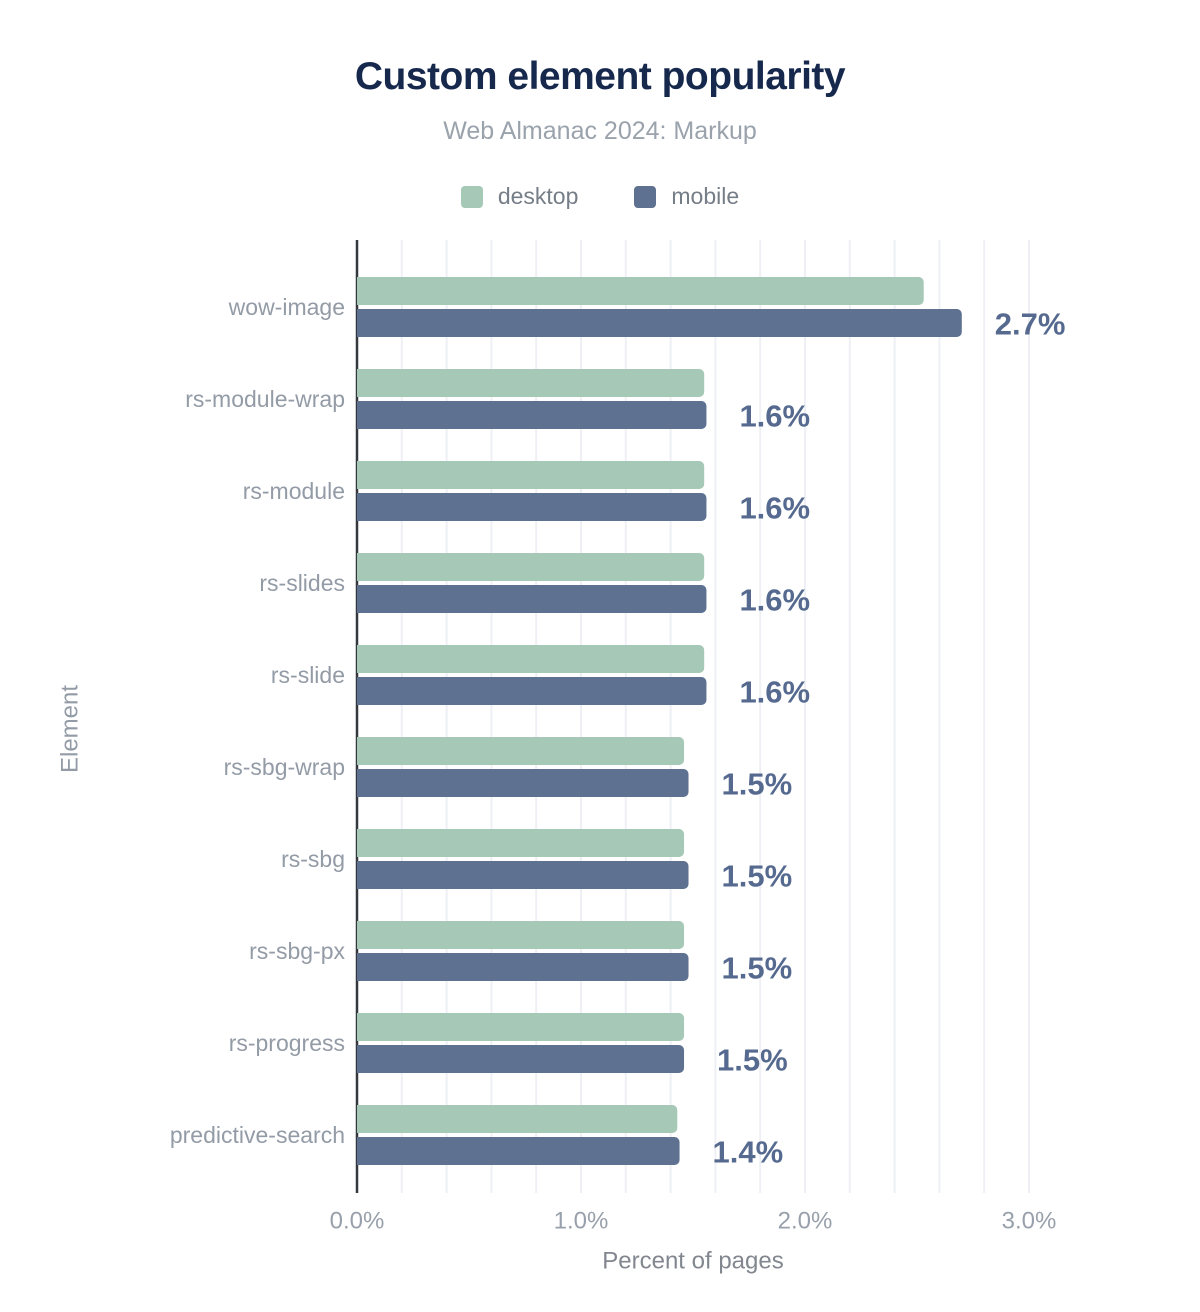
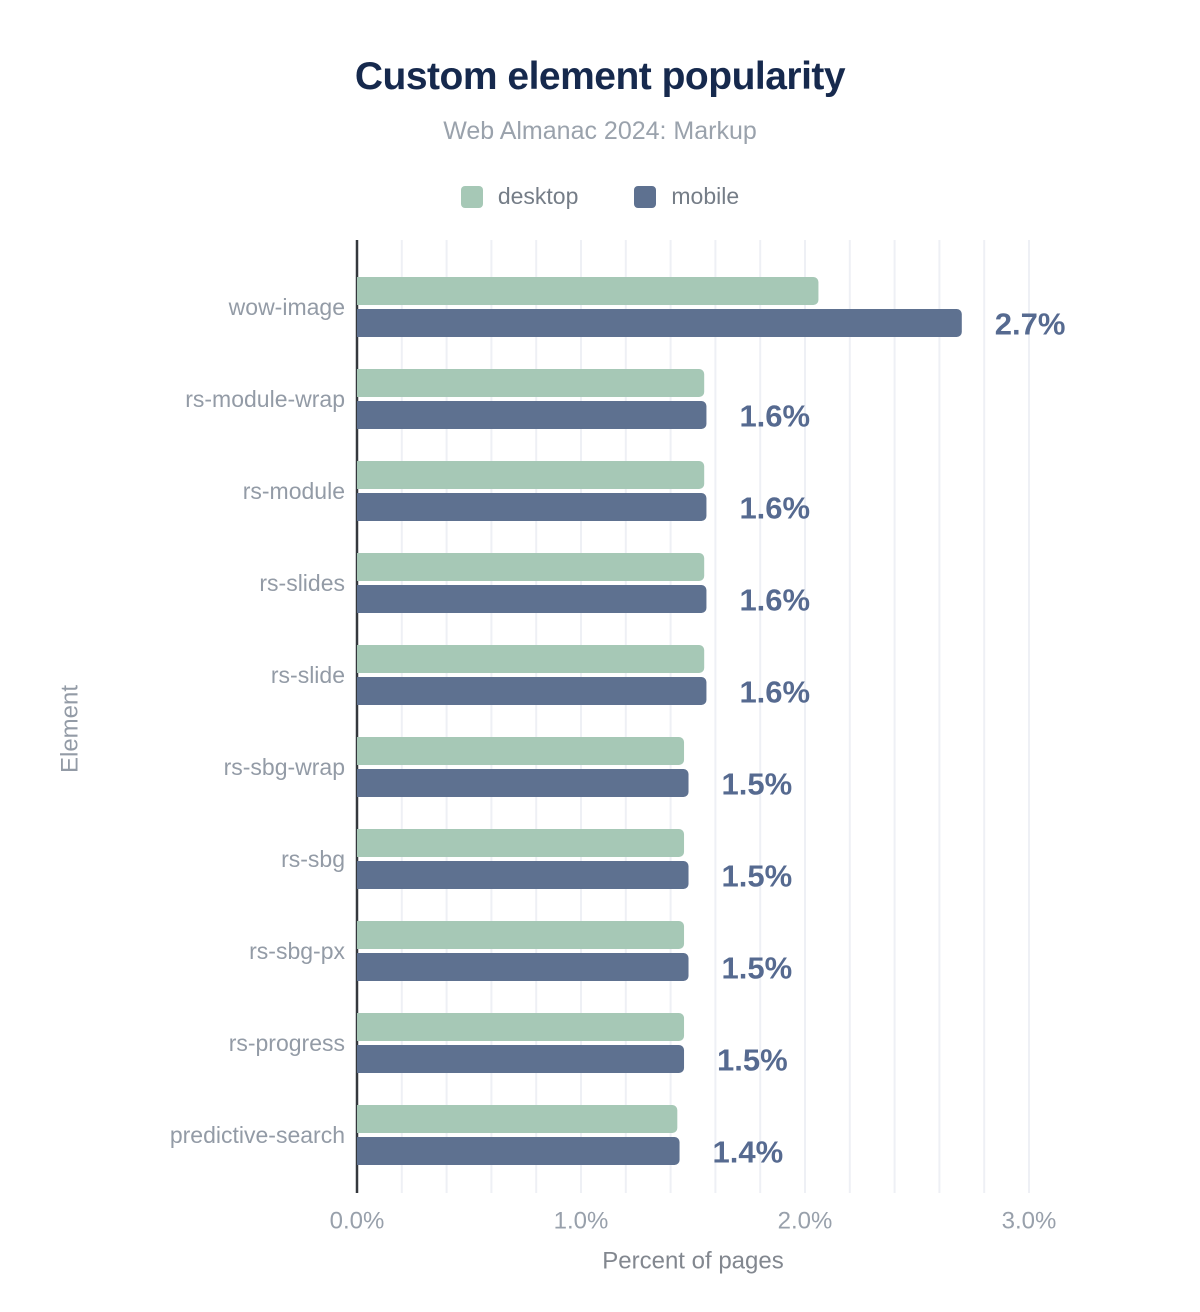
desktop/wow-image: 2.53% -> 2.06%
